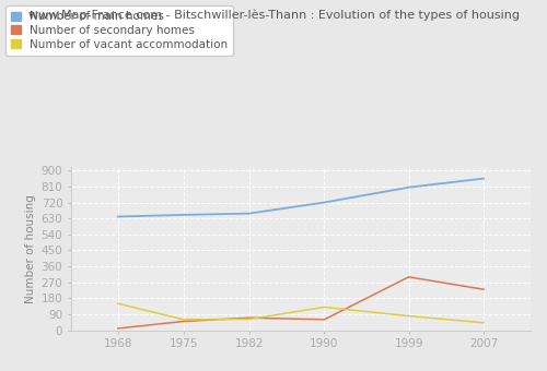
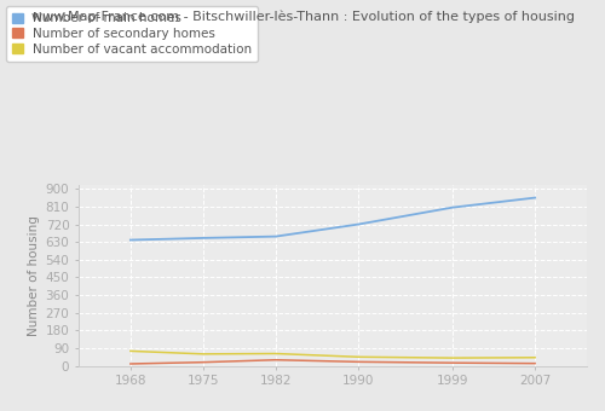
Number of vacant accommodation/1968: 150 -> 80
Number of secondary homes/1975: 50 -> 20
Number of secondary homes/1982: 70 -> 30
Number of secondary homes/1990: 60 -> 20
Number of vacant accommodation/1990: 130 -> 40
Number of secondary homes/1999: 300 -> 20
Number of vacant accommodation/1999: 80 -> 40
Number of secondary homes/2007: 230 -> 10
